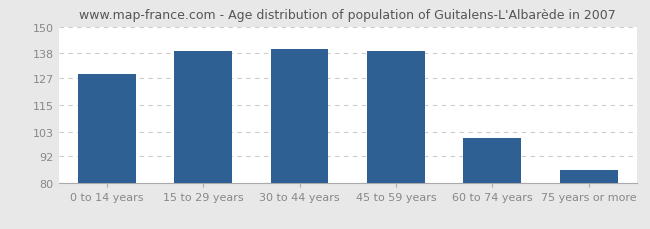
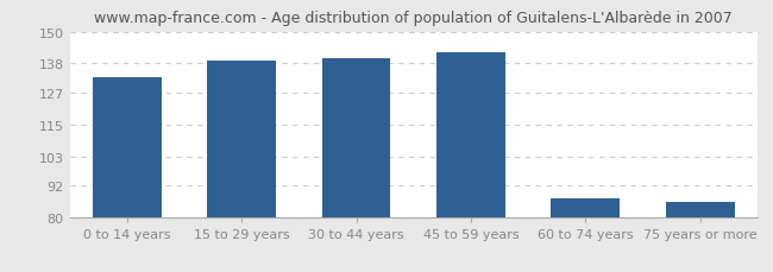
0 to 14 years: 129 -> 133
45 to 59 years: 139 -> 142
60 to 74 years: 100 -> 87
